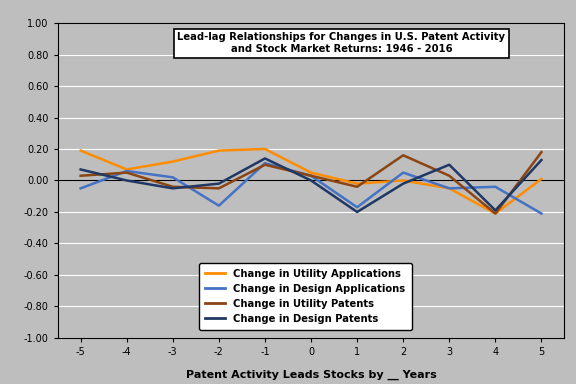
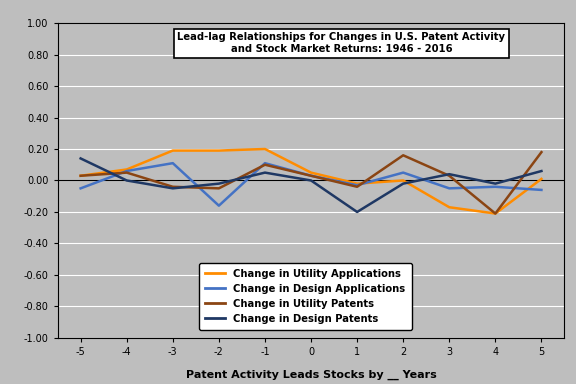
Change in Utility Applications/-5: 0.19 -> 0.03
Change in Design Patents/-5: 0.07 -> 0.14
Change in Utility Applications/-3: 0.12 -> 0.19
Change in Design Applications/-3: 0.02 -> 0.11
Change in Design Patents/-1: 0.14 -> 0.05
Change in Design Applications/1: -0.17 -> -0.03
Change in Utility Applications/3: -0.05 -> -0.17
Change in Design Patents/3: 0.10 -> 0.04
Change in Design Patents/4: -0.19 -> -0.02
Change in Design Applications/5: -0.21 -> -0.06
Change in Design Patents/5: 0.13 -> 0.06
